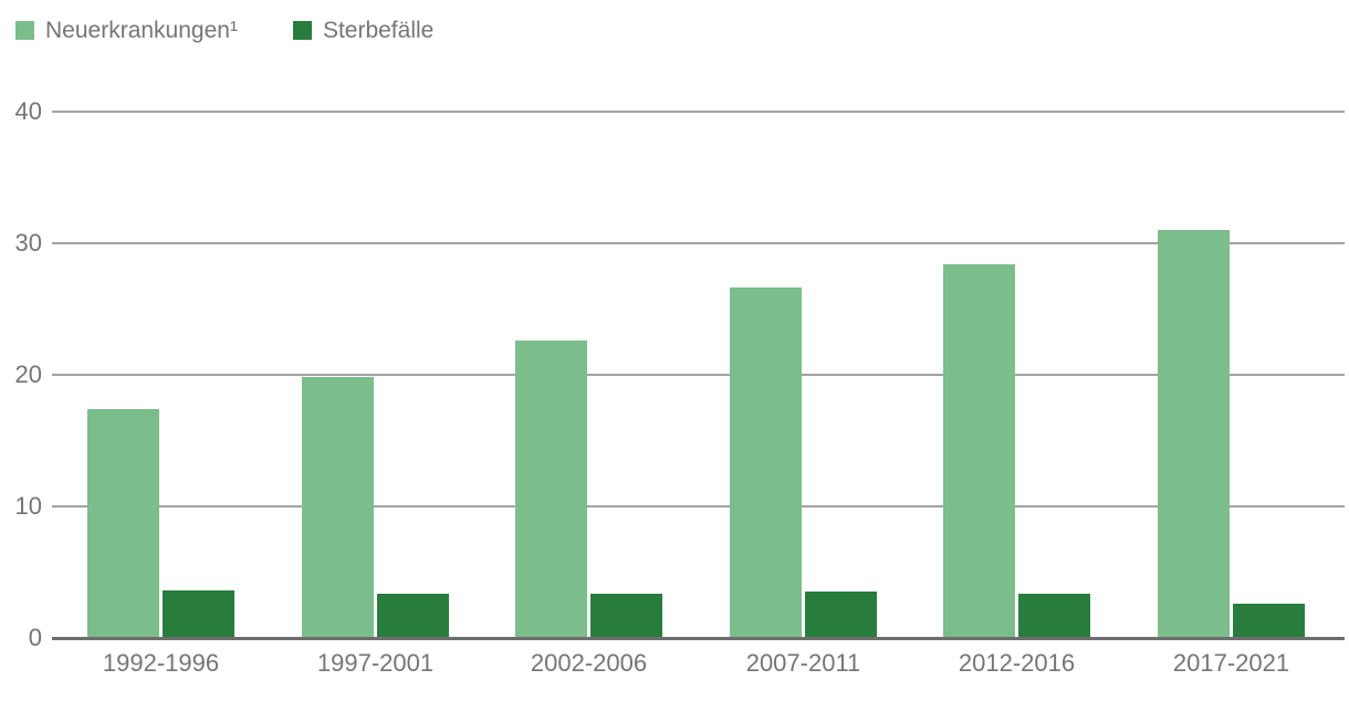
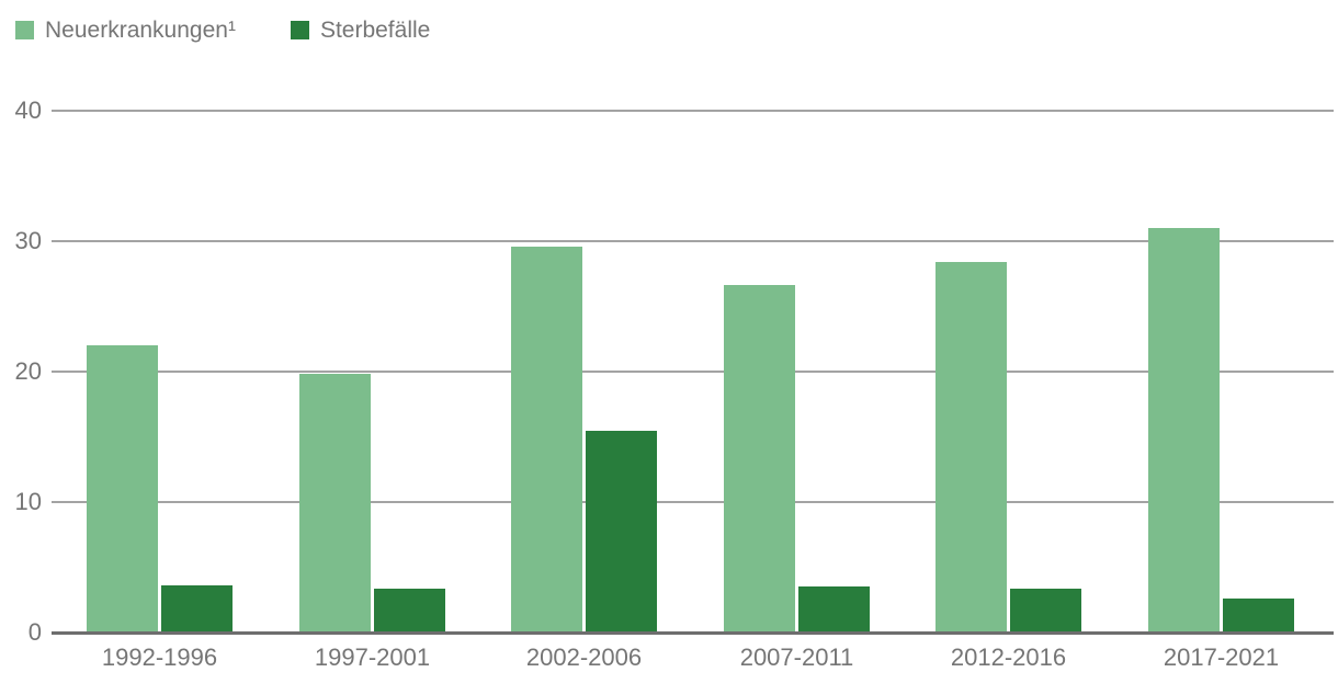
Neuerkrankungen¹/1992-1996: 17.4 -> 22.0
Neuerkrankungen¹/2002-2006: 22.6 -> 29.6
Sterbefälle/2002-2006: 3.4 -> 15.5
